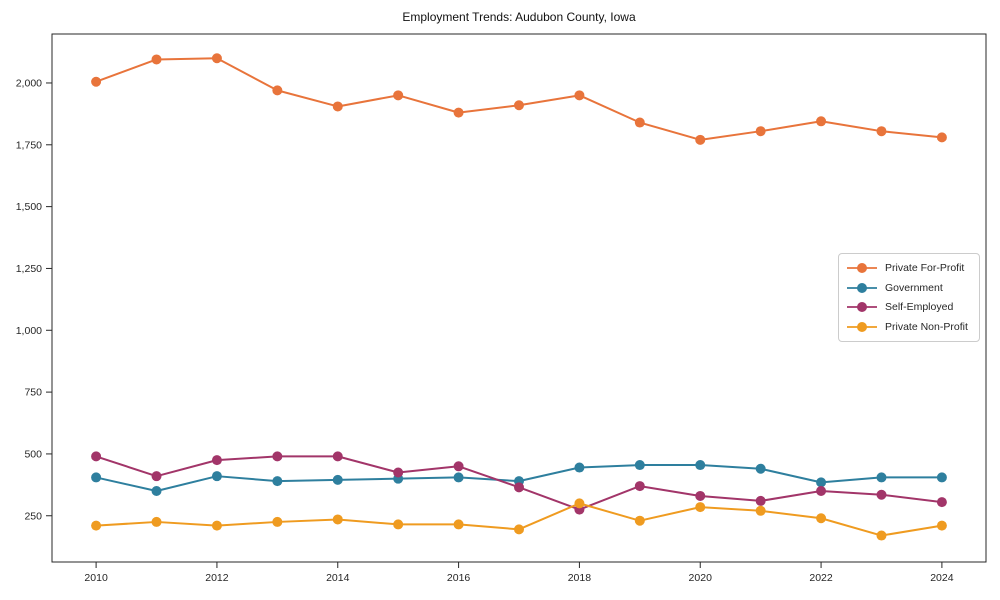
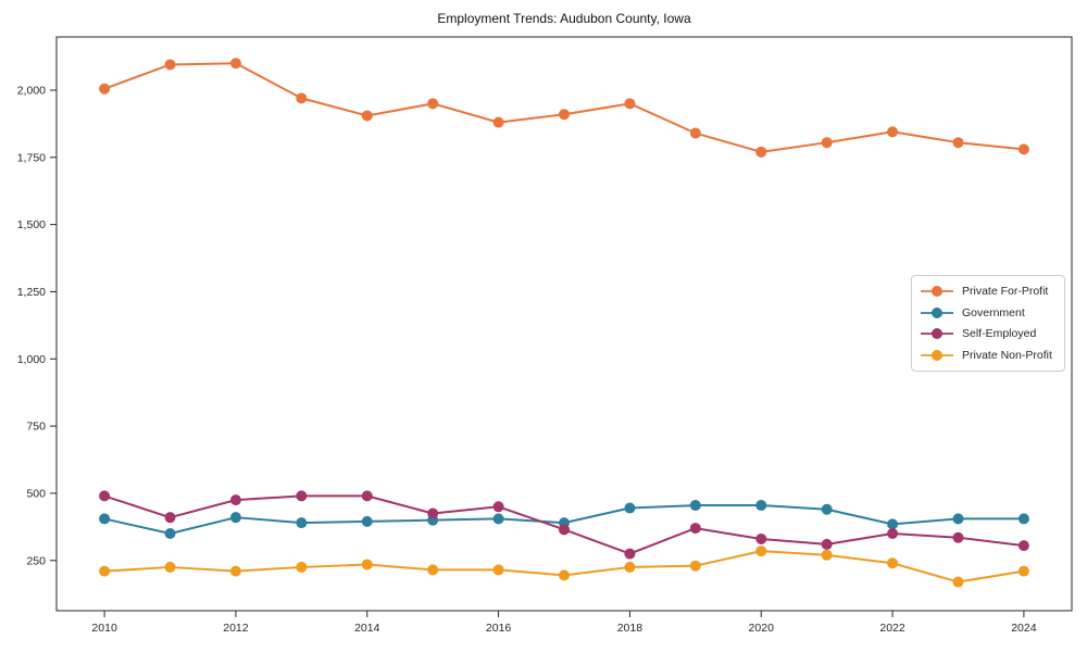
Private Non-Profit/2018: 300 -> 220
